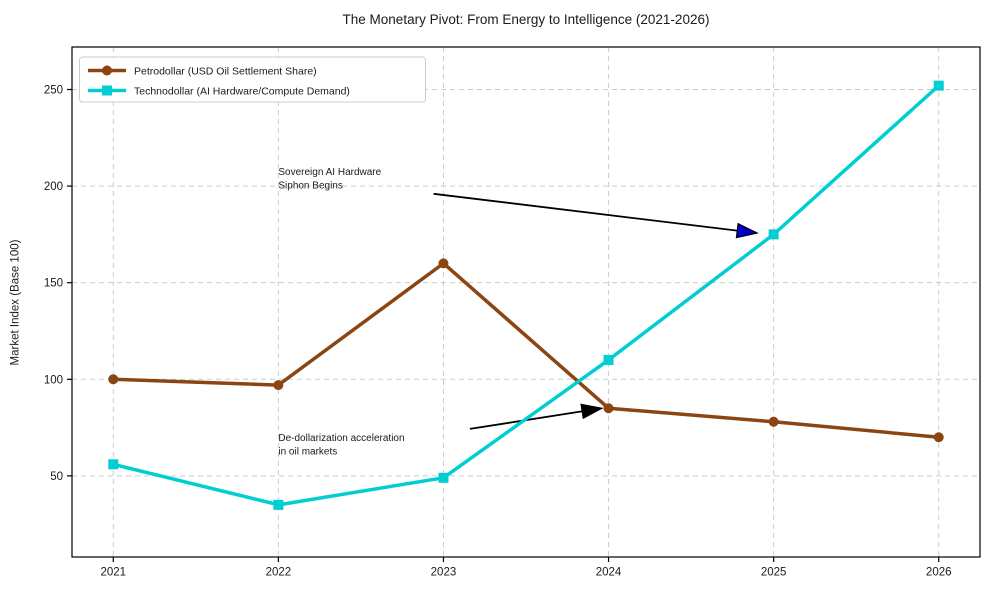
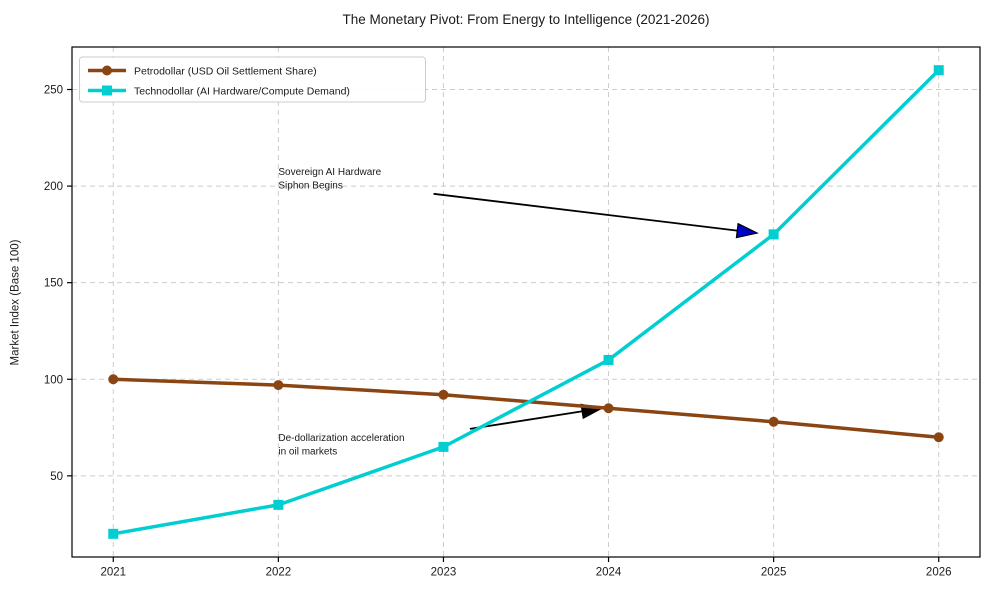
Technodollar (AI Hardware/Compute Demand)/2021: 56 -> 20
Petrodollar (USD Oil Settlement Share)/2023: 160 -> 92
Technodollar (AI Hardware/Compute Demand)/2023: 49 -> 65
Technodollar (AI Hardware/Compute Demand)/2026: 252 -> 260
